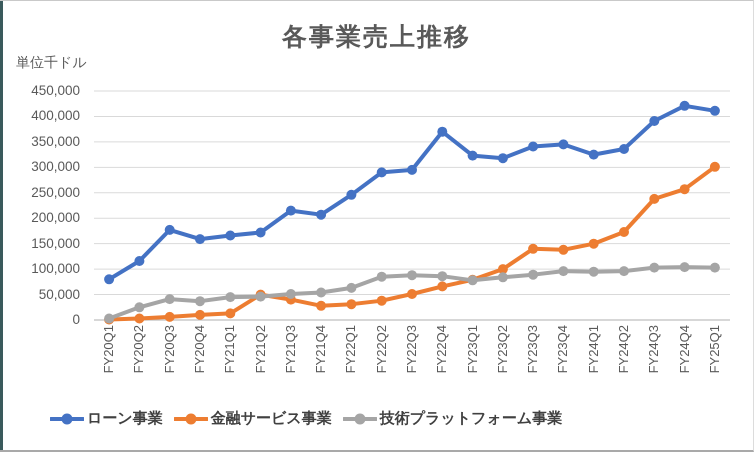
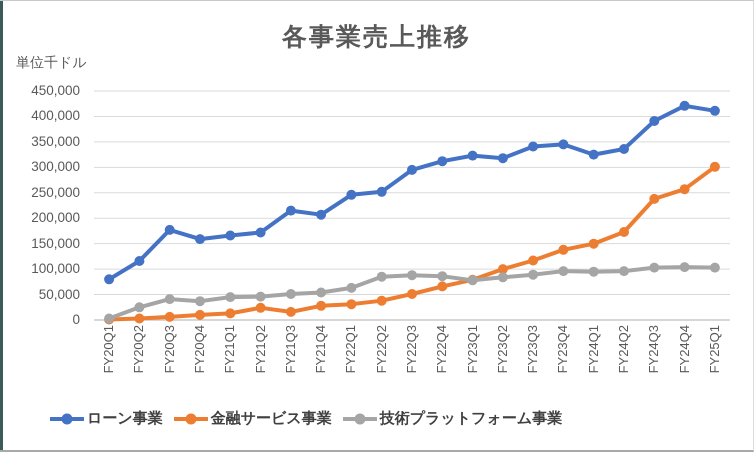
金融サービス事業/FY21Q2: 50000 -> 20000
金融サービス事業/FY21Q3: 40000 -> 20000
ローン事業/FY22Q2: 290000 -> 250000
ローン事業/FY22Q4: 370000 -> 310000
金融サービス事業/FY23Q3: 140000 -> 120000
